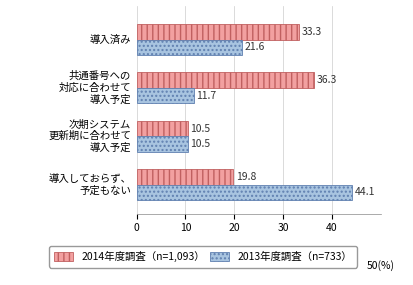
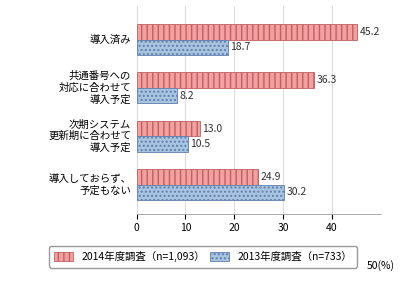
2014年度調査（n=1,093）/導入済み: 33.3 -> 45.2
2013年度調査（n=733）/導入済み: 21.6 -> 18.7
2013年度調査（n=733）/共通番号への 対応に合わせて 導入予定: 11.7 -> 8.2
2014年度調査（n=1,093）/次期システム 更新期に合わせて 導入予定: 10.5 -> 13.0
2014年度調査（n=1,093）/導入しておらず、 予定もない: 19.8 -> 24.9
2013年度調査（n=733）/導入しておらず、 予定もない: 44.1 -> 30.2
